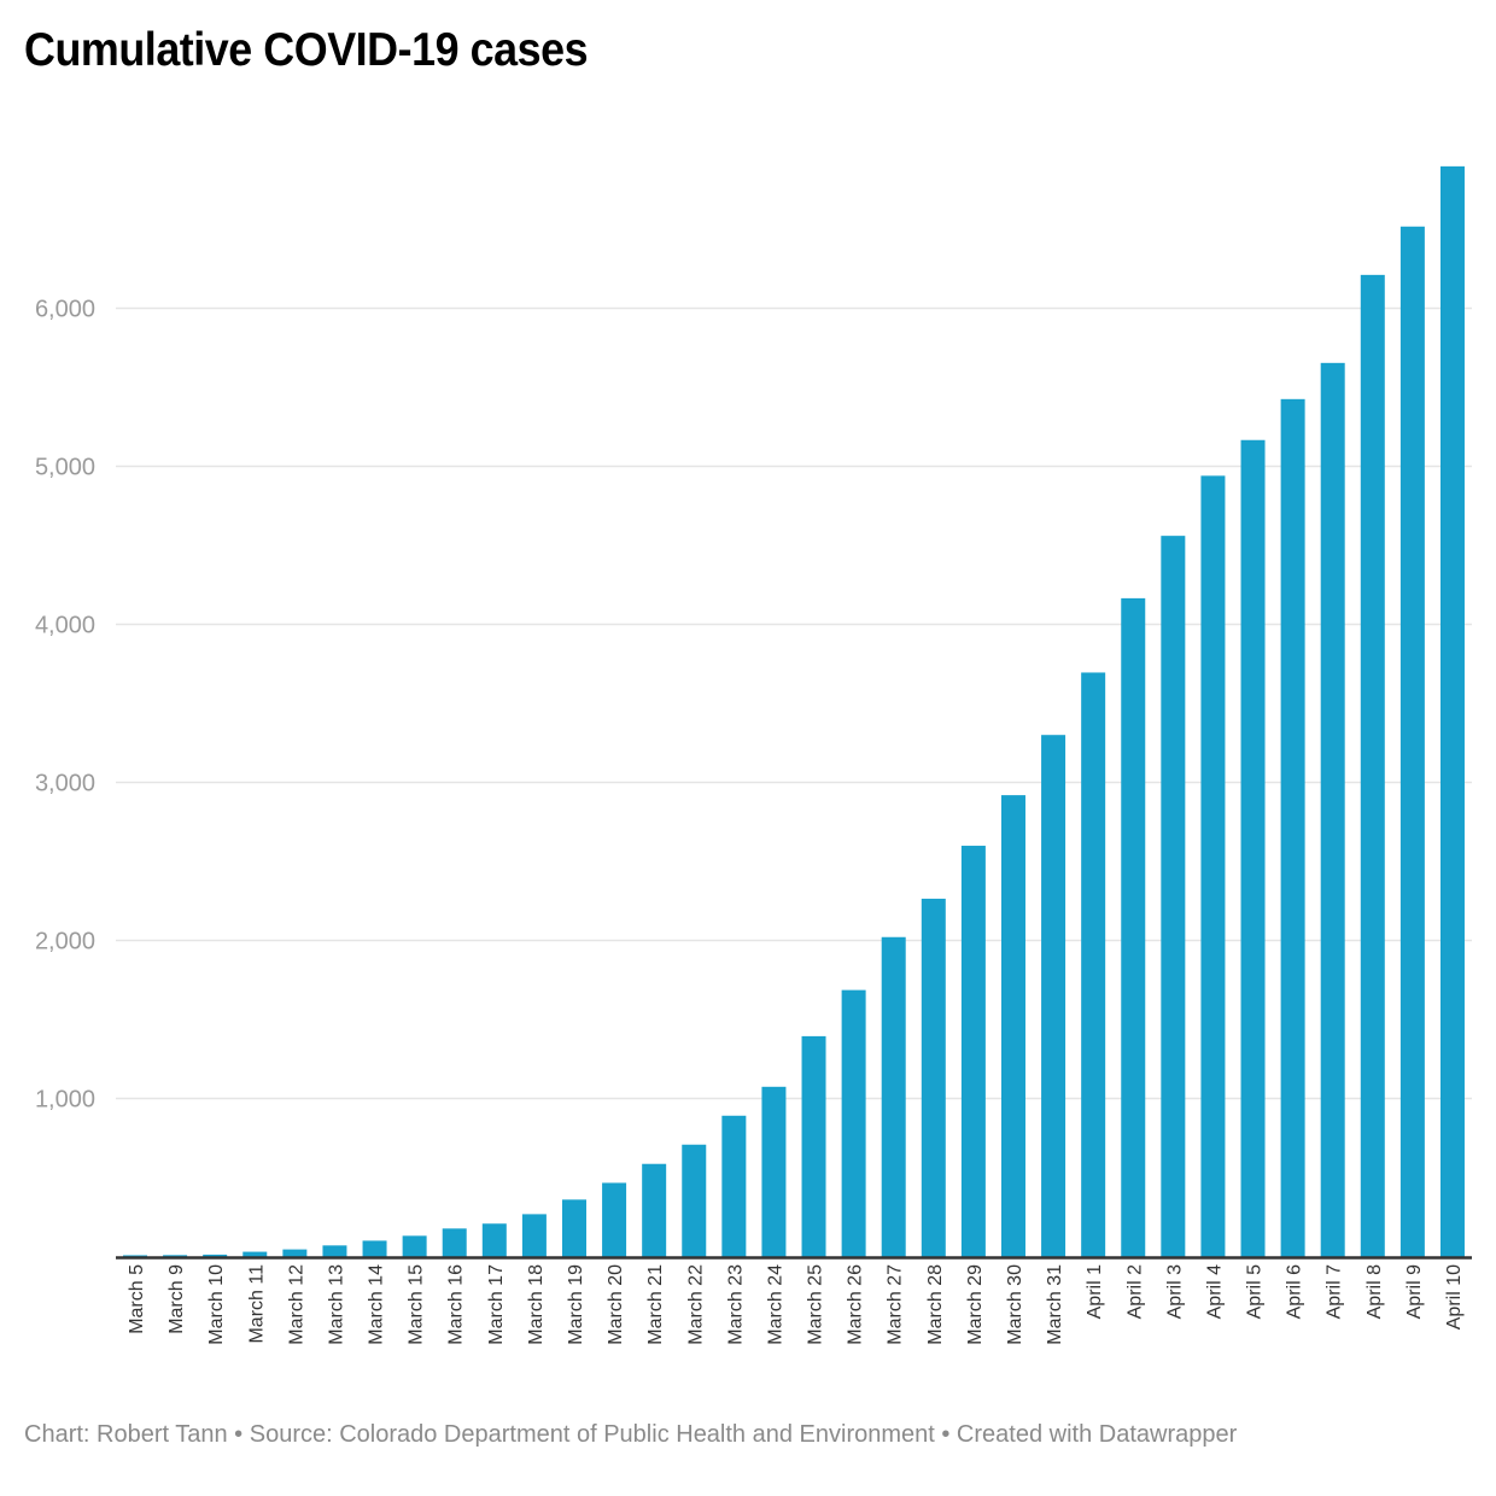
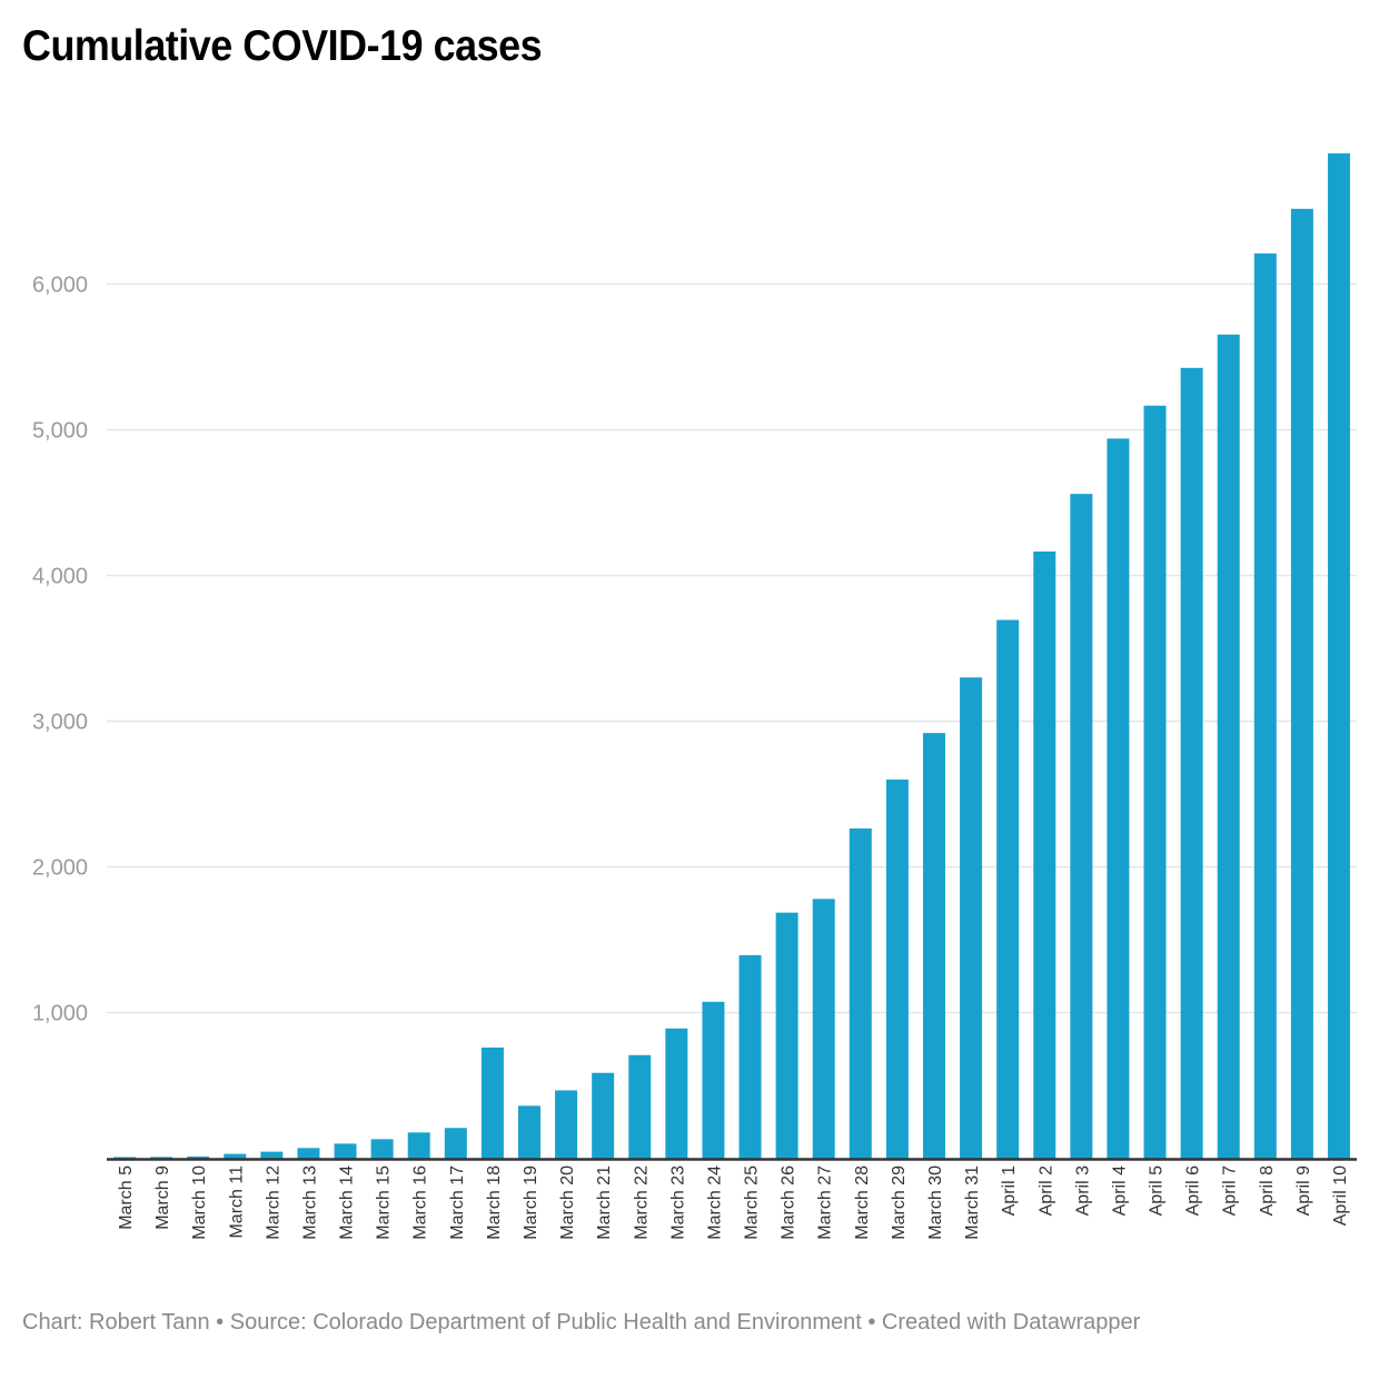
March 18: 270 -> 760
March 27: 2020 -> 1780
